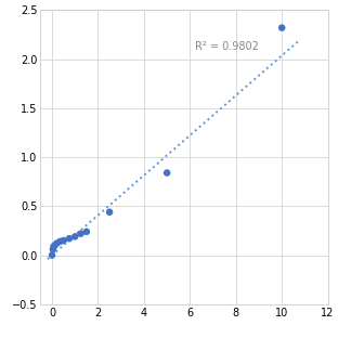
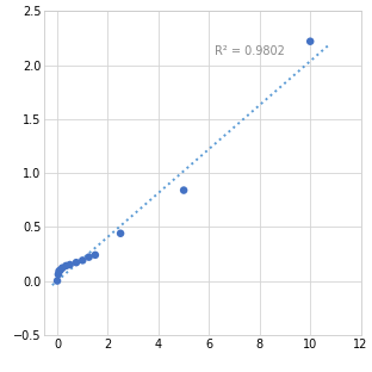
10: 2.32 -> 2.22
